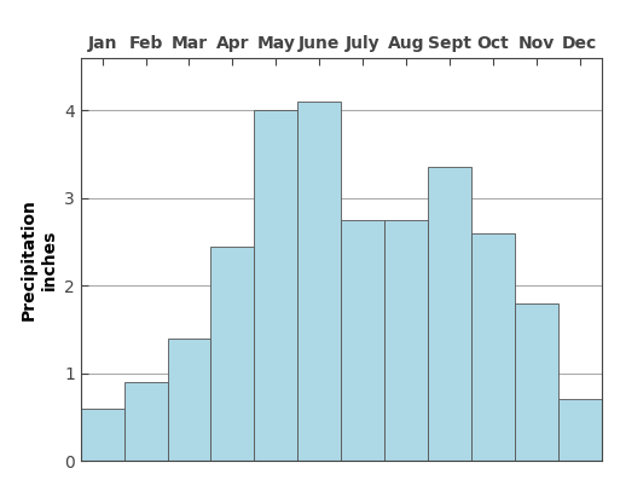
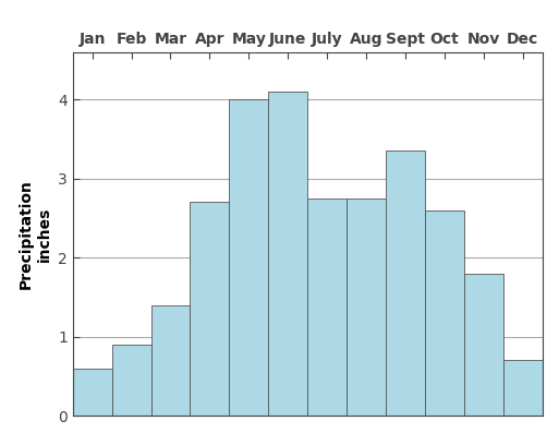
Apr: 2.45 -> 2.70
